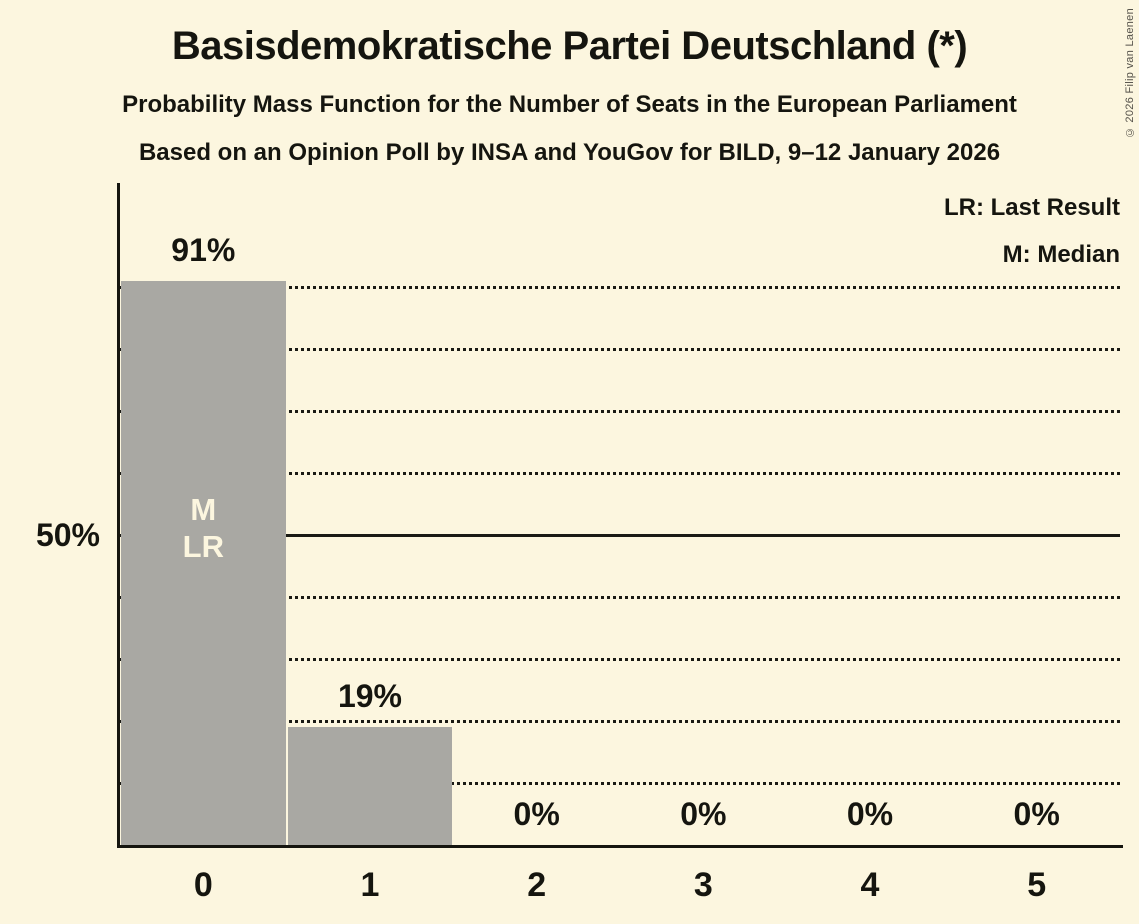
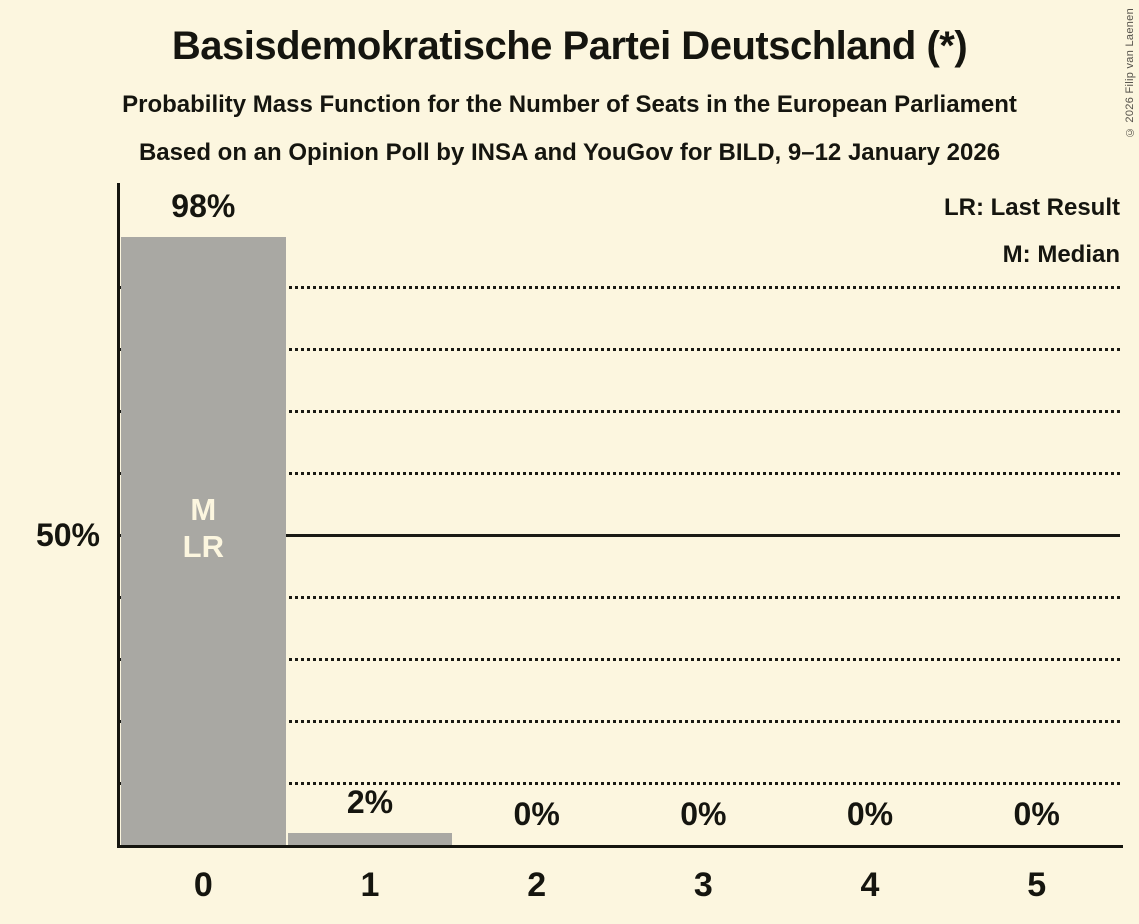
0: 91% -> 98%
1: 19% -> 2%
